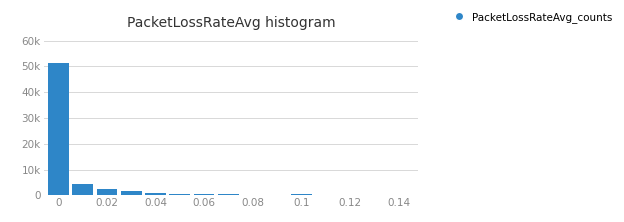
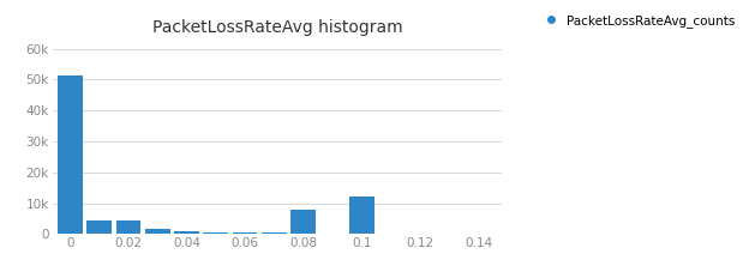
0.02: 2.5k -> 4.5k
0.08: 0.3k -> 8.0k
0.1: 0.4k -> 12.0k
